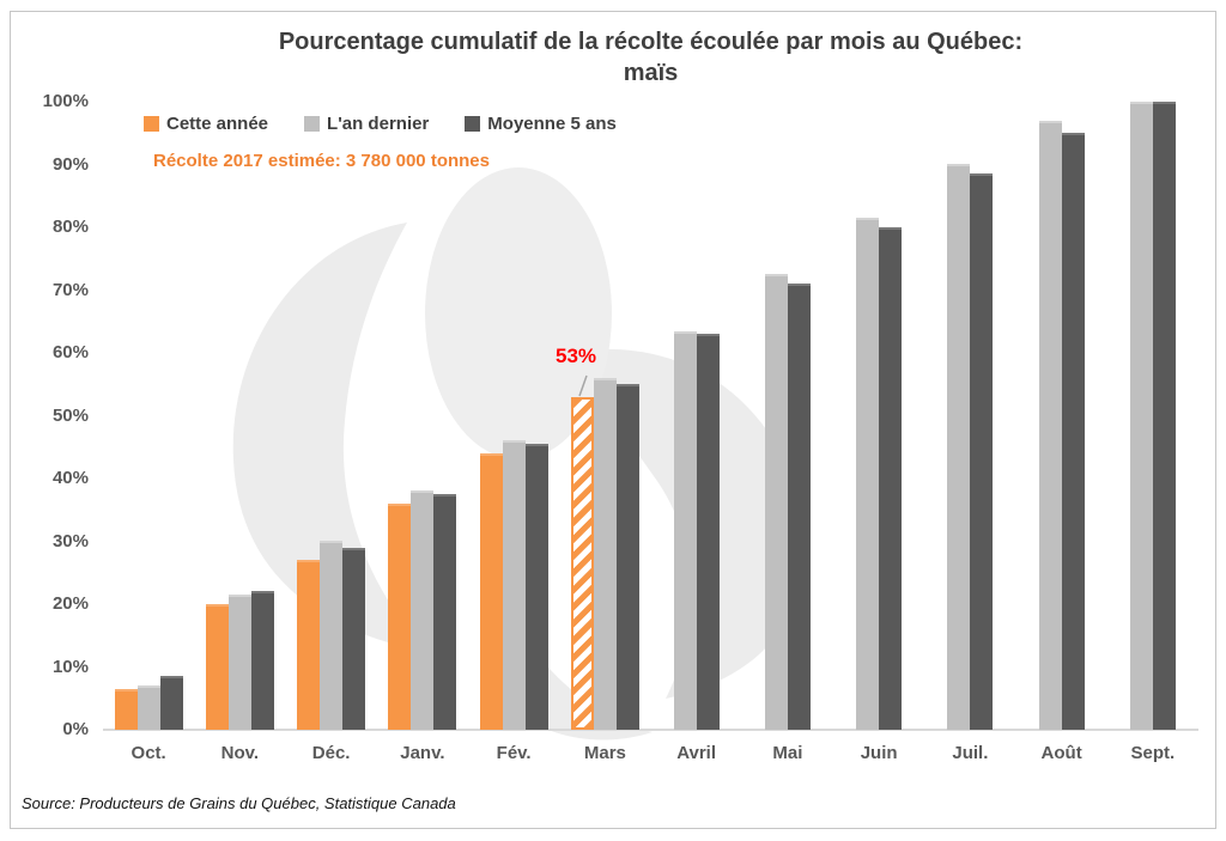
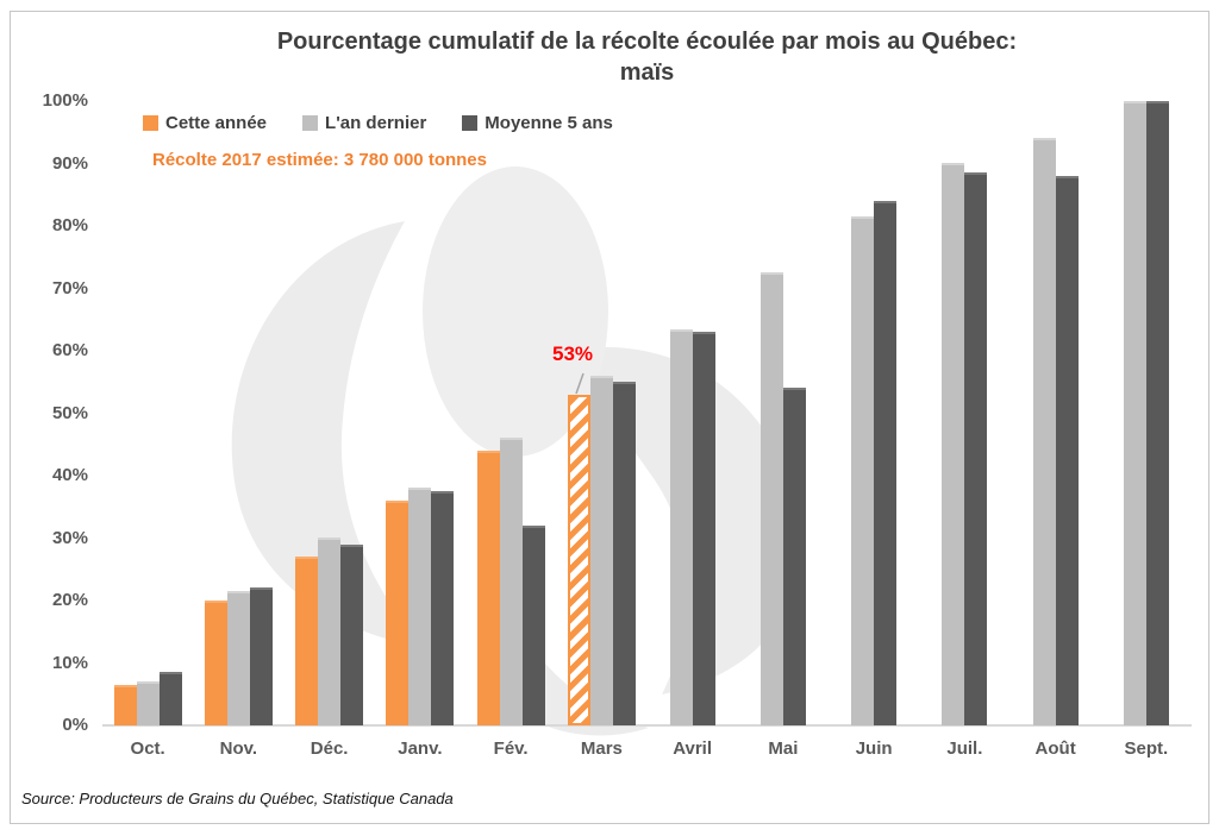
Moyenne 5 ans/Fév.: 46% -> 32%
Moyenne 5 ans/Mai: 71% -> 54%
Moyenne 5 ans/Juin: 80% -> 84%
L'an dernier/Août: 97% -> 94%
Moyenne 5 ans/Août: 95% -> 88%
